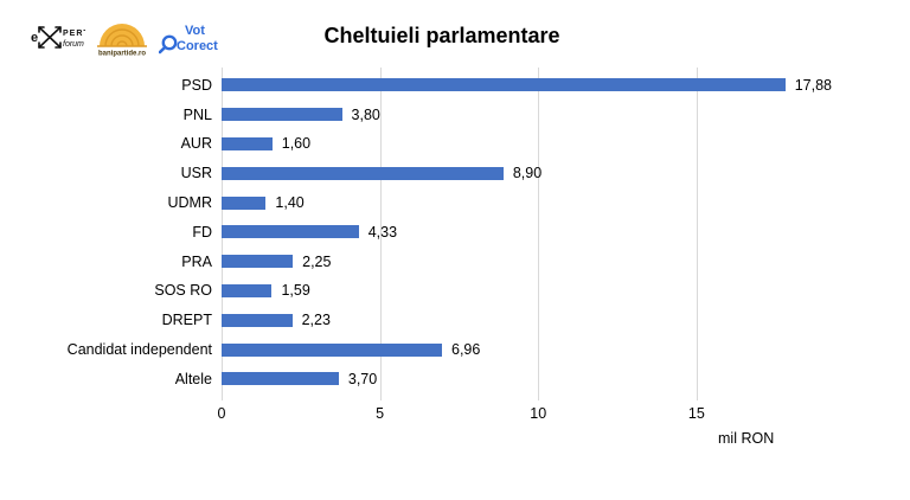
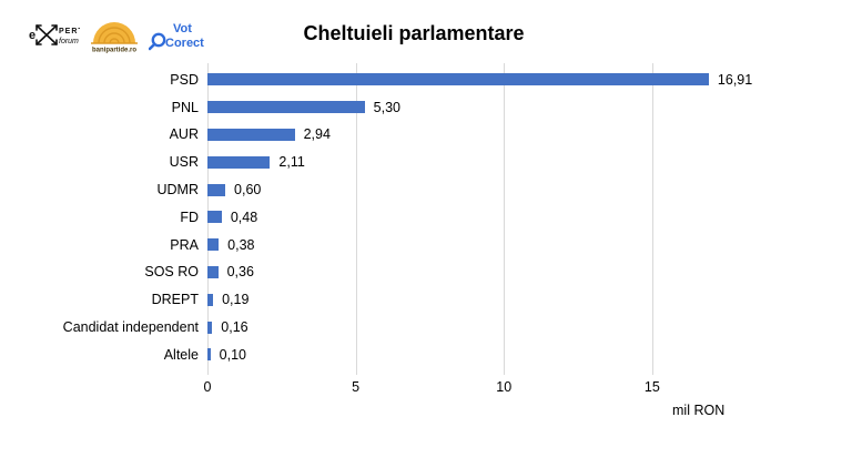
PSD: 17,88 -> 16,91
PNL: 3,80 -> 5,30
AUR: 1,60 -> 2,94
USR: 8,90 -> 2,11
UDMR: 1,40 -> 0,60
FD: 4,33 -> 0,48
PRA: 2,25 -> 0,38
SOS RO: 1,59 -> 0,36
DREPT: 2,23 -> 0,19
Candidat independent: 6,96 -> 0,16
Altele: 3,70 -> 0,10
